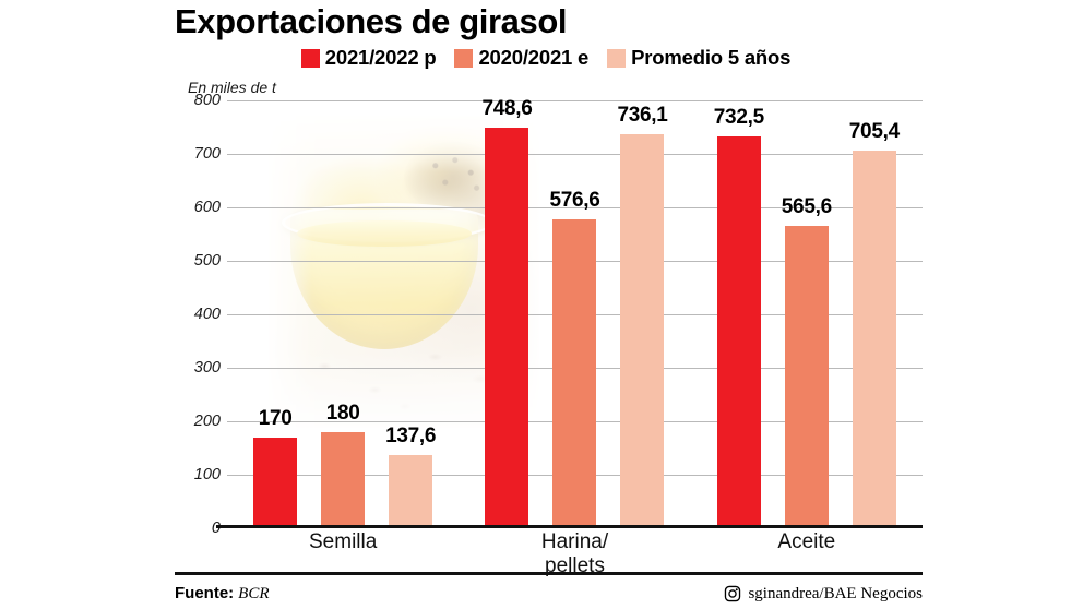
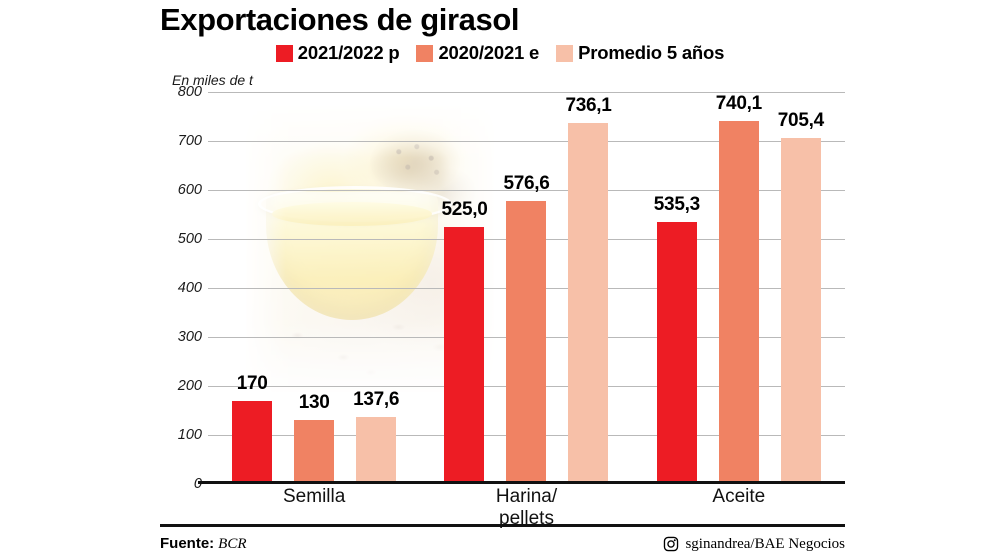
2020/2021 e/Semilla: 180 -> 130
2021/2022 p/Harina/ pellets: 748,6 -> 525,0
2021/2022 p/Aceite: 732,5 -> 535,3
2020/2021 e/Aceite: 565,6 -> 740,1
